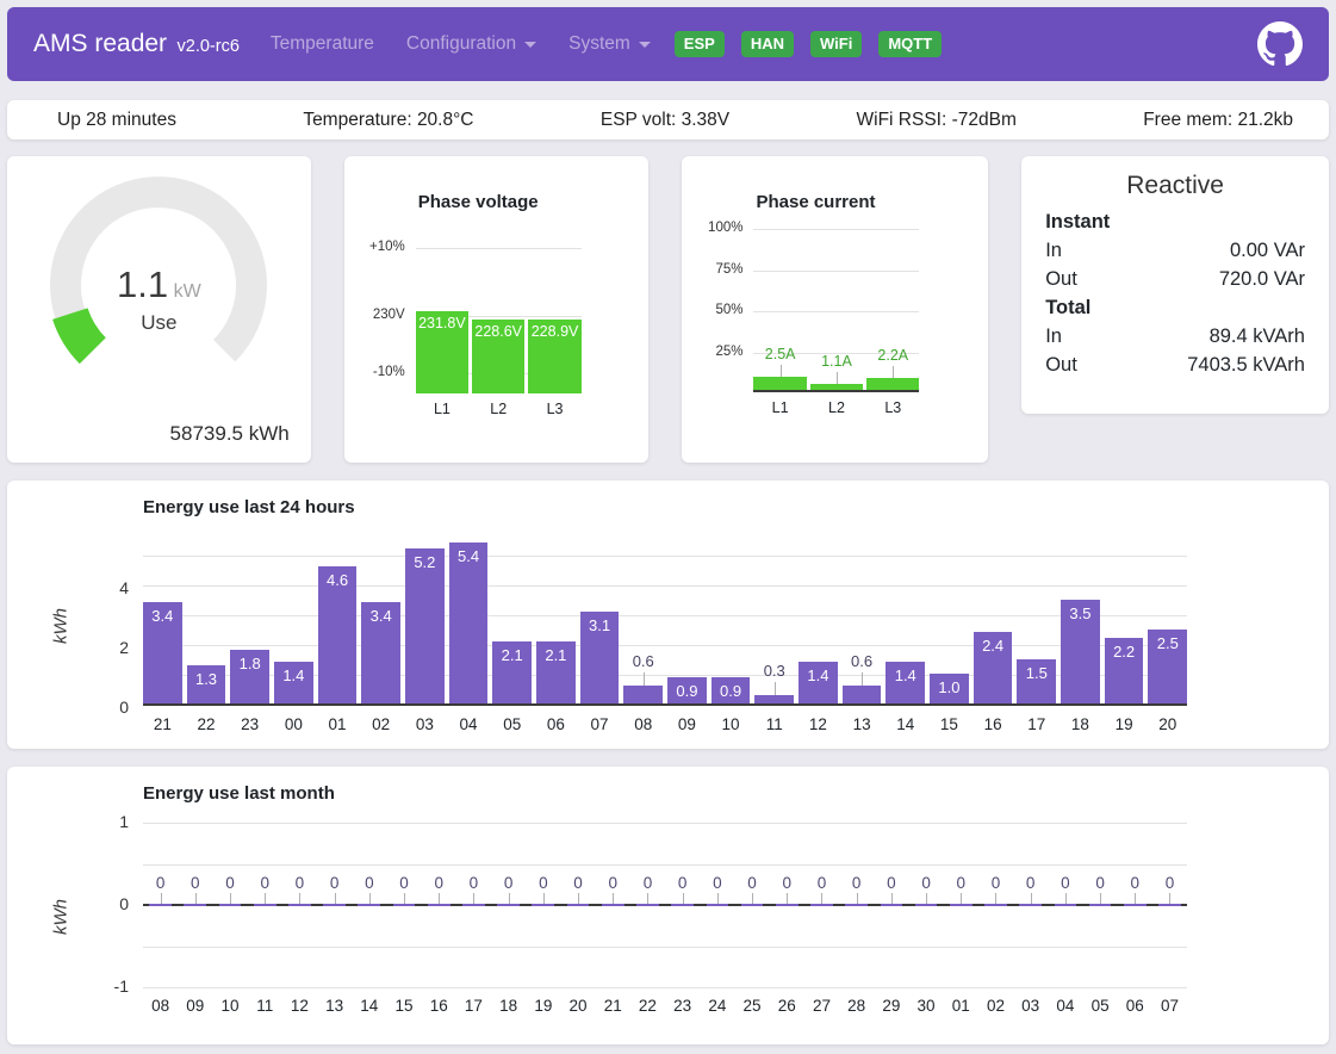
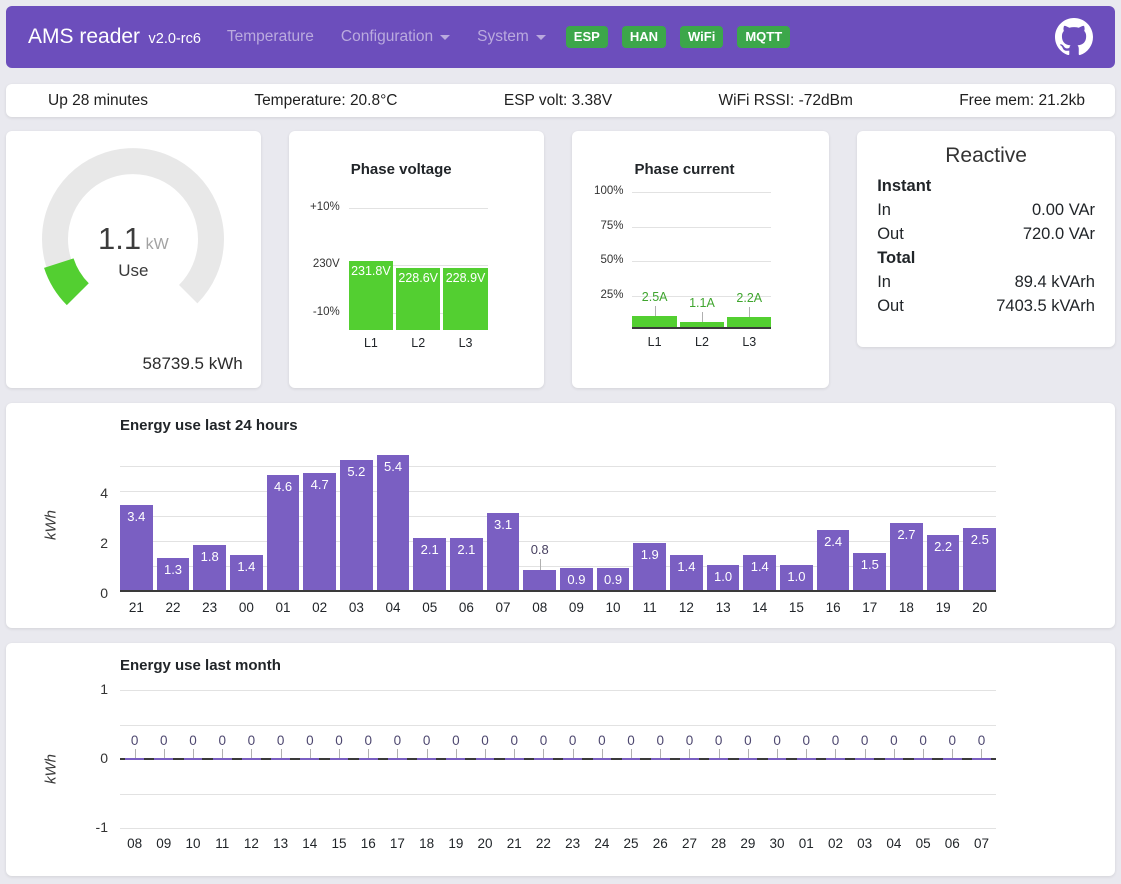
Energy use last 24 hours/02: 3.4 -> 4.7
Energy use last 24 hours/08: 0.6 -> 0.8
Energy use last 24 hours/11: 0.3 -> 1.9
Energy use last 24 hours/13: 0.6 -> 1.0
Energy use last 24 hours/18: 3.5 -> 2.7
